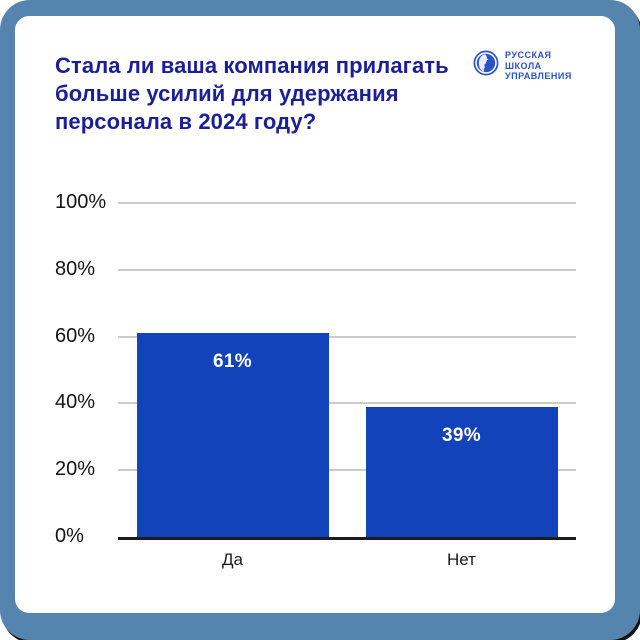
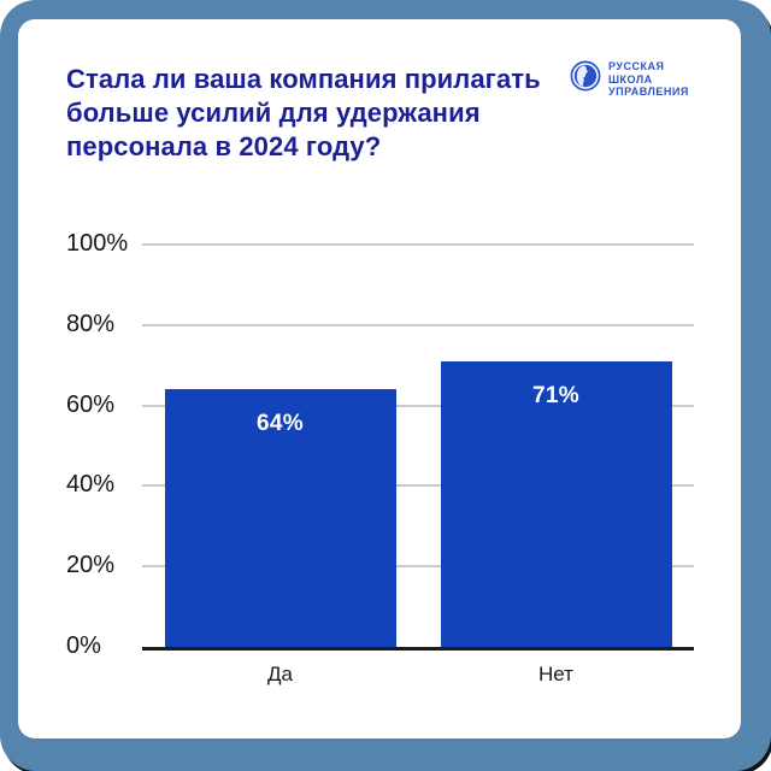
Да: 61% -> 64%
Нет: 39% -> 71%
